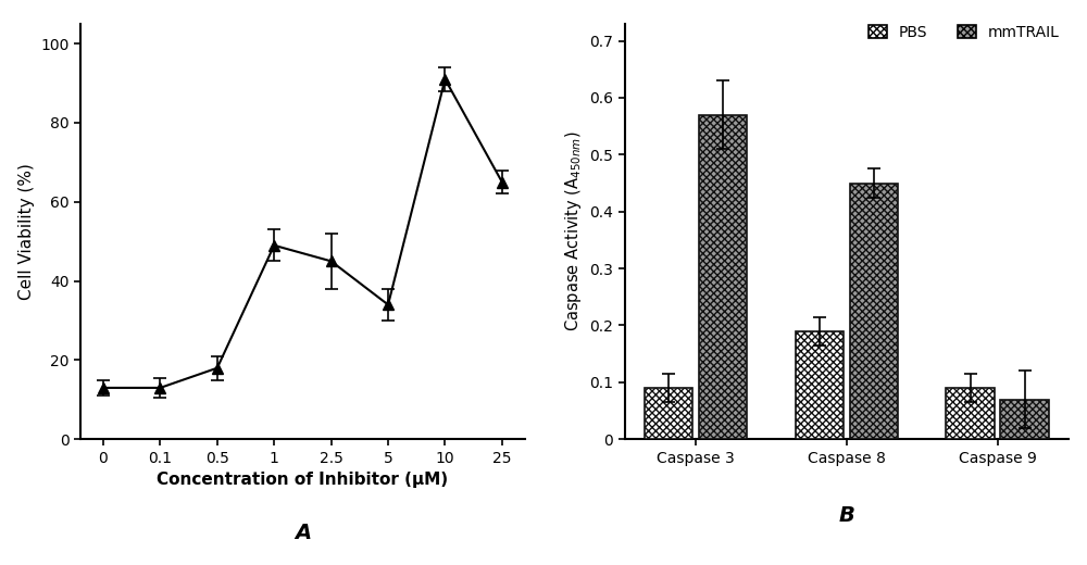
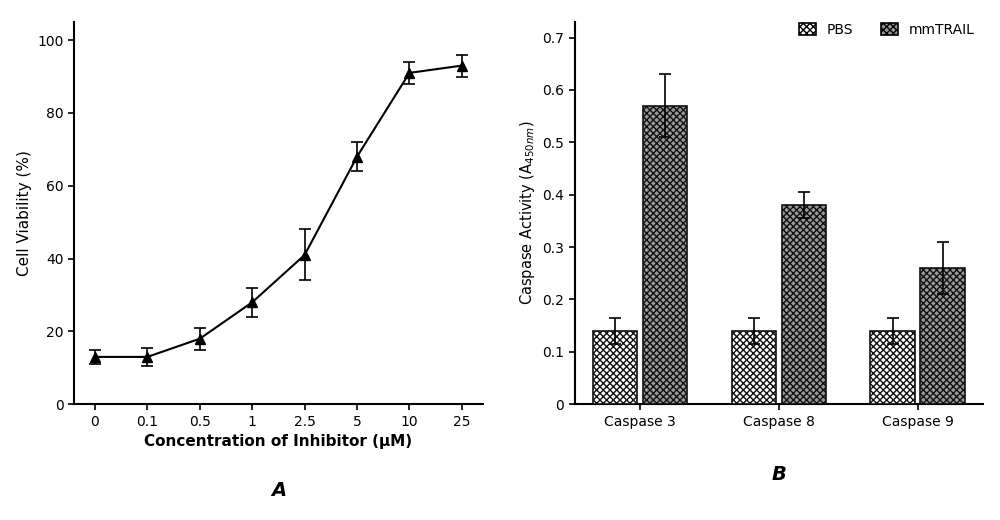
1: 49 -> 28
2.5: 45 -> 41
5: 34 -> 68
25: 65 -> 93
PBS/Caspase 3: 0.09 -> 0.14
PBS/Caspase 8: 0.19 -> 0.14
mmTRAIL/Caspase 8: 0.45 -> 0.38
PBS/Caspase 9: 0.09 -> 0.14
mmTRAIL/Caspase 9: 0.07 -> 0.26
